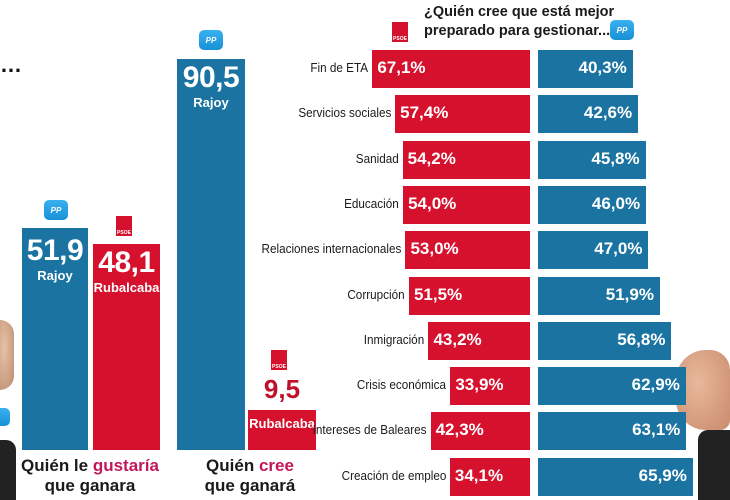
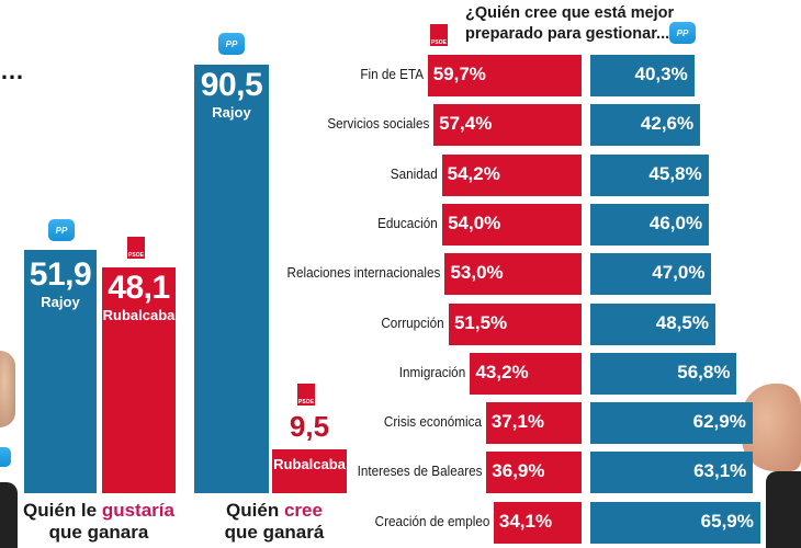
¿Quién cree que está mejor preparado para gestionar.../PSOE/Fin de ETA: 67,1% -> 59,7%
¿Quién cree que está mejor preparado para gestionar.../PP/Corrupción: 51,9% -> 48,5%
¿Quién cree que está mejor preparado para gestionar.../PSOE/Crisis económica: 33,9% -> 37,1%
¿Quién cree que está mejor preparado para gestionar.../PSOE/Intereses de Baleares: 42,3% -> 36,9%
